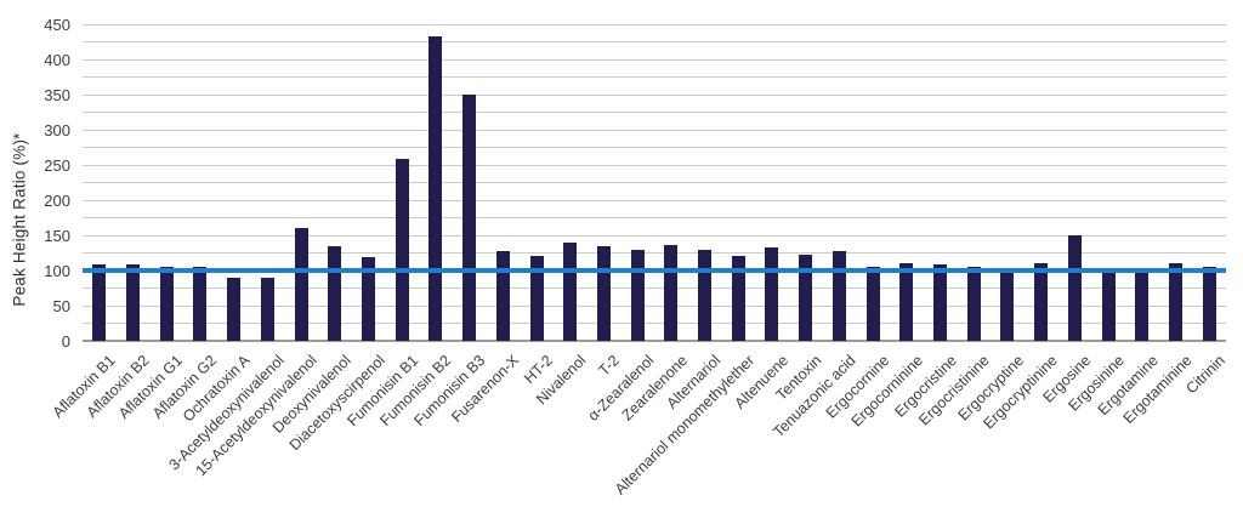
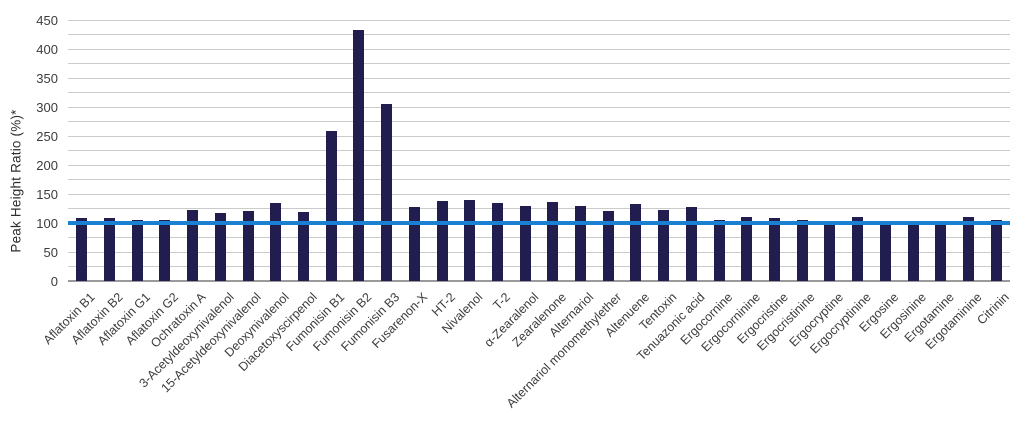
Ochratoxin A: 90 -> 120
3-Acetyldeoxynivalenol: 90 -> 120
15-Acetyldeoxynivalenol: 160 -> 120
Fumonisin B3: 350 -> 310
HT-2: 120 -> 140
Ergosine: 150 -> 100
